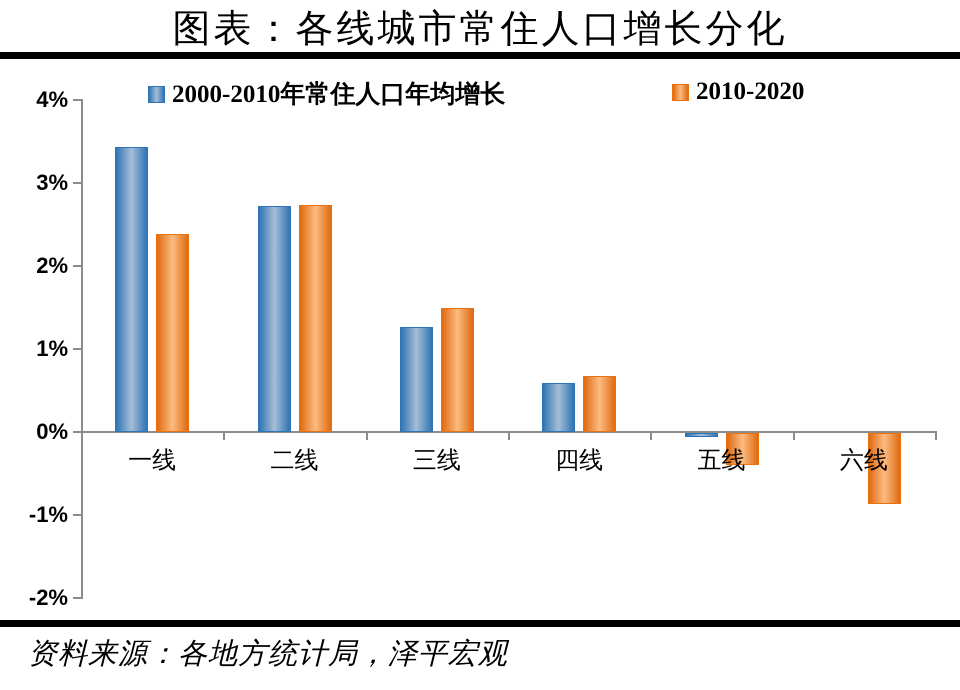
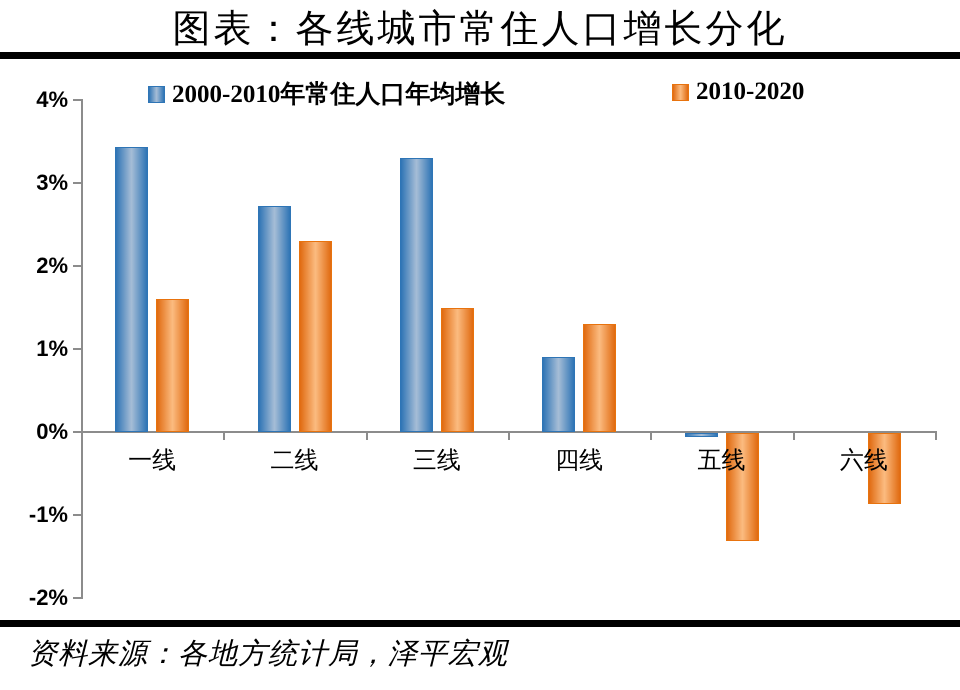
2010-2020/一线: 2.4% -> 1.6%
2010-2020/二线: 2.7% -> 2.3%
2000-2010年常住人口年均增长/三线: 1.3% -> 3.3%
2000-2010年常住人口年均增长/四线: 0.6% -> 0.9%
2010-2020/四线: 0.7% -> 1.3%
2010-2020/五线: -0.4% -> -1.3%
